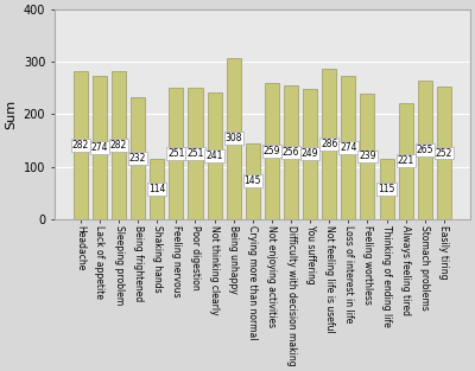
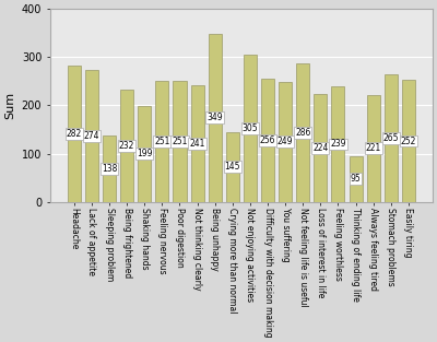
Sleeping problem: 282 -> 138
Shaking hands: 114 -> 199
Being unhappy: 308 -> 349
Not enjoying activities: 259 -> 305
Loss of interest in life: 274 -> 224
Thinking of ending life: 115 -> 95
